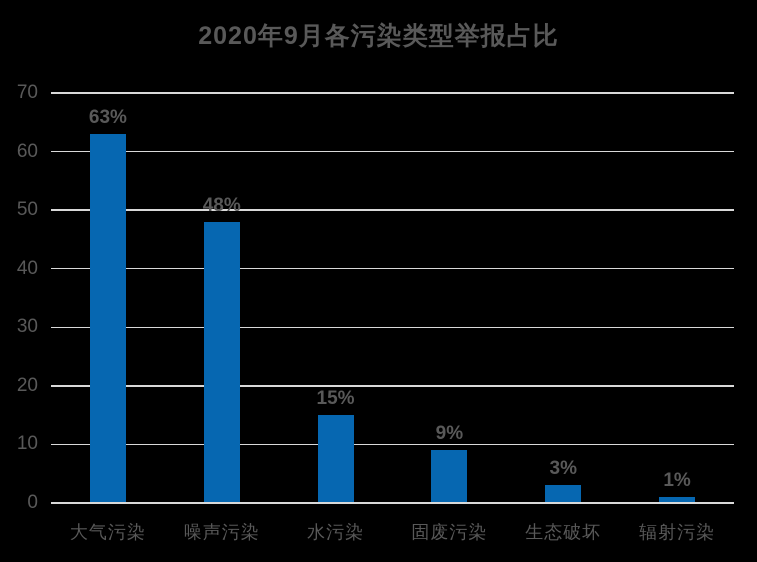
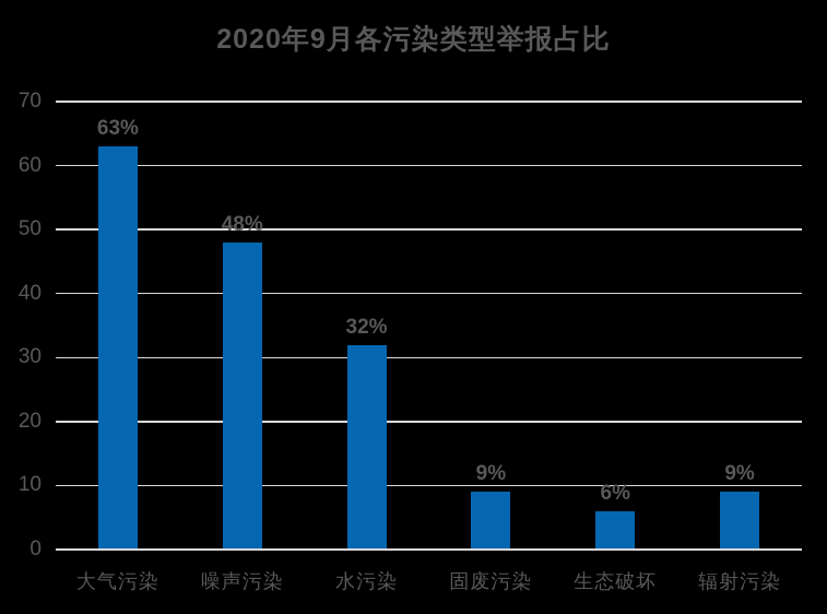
水污染: 15% -> 32%
生态破坏: 3% -> 6%
辐射污染: 1% -> 9%
